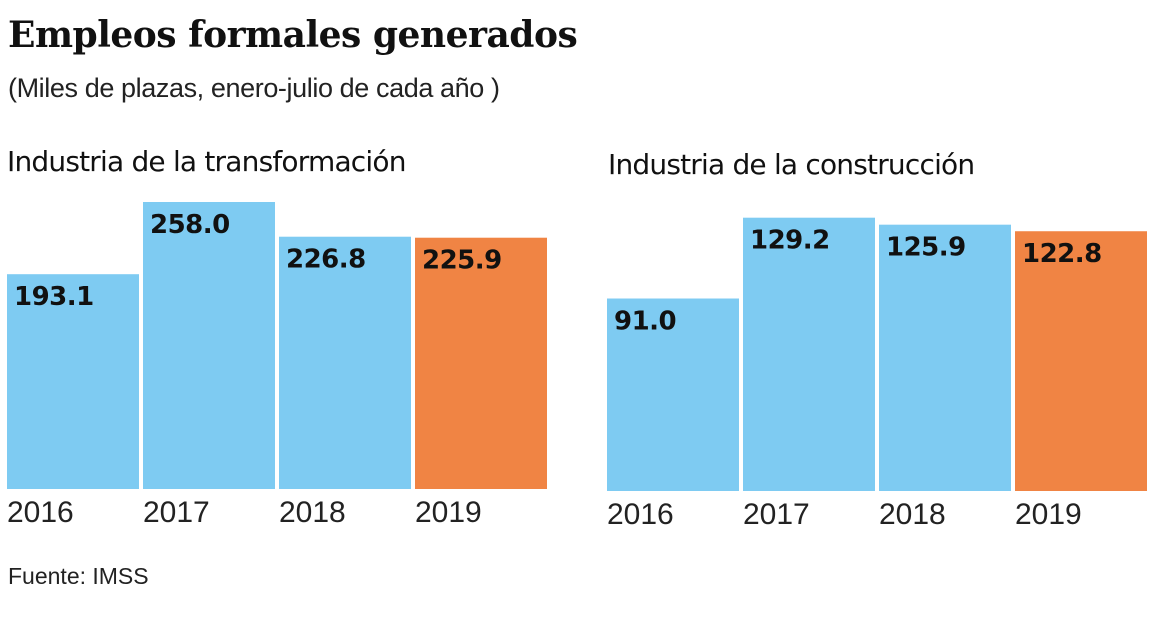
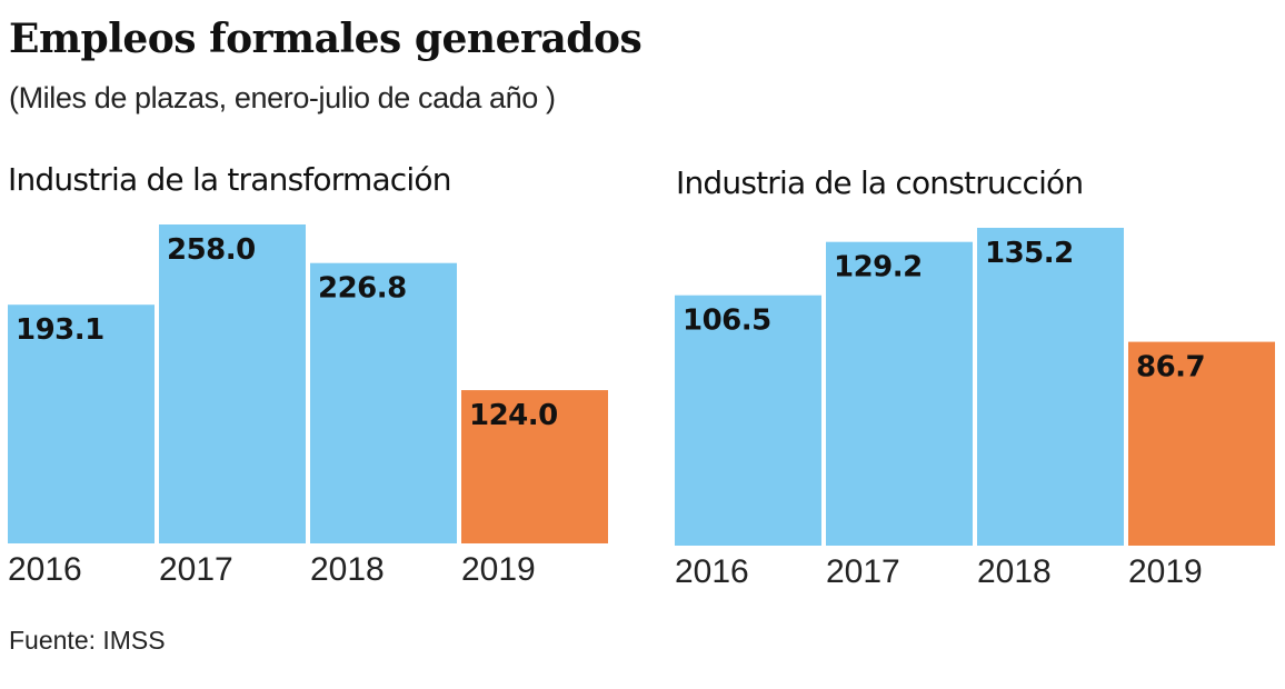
Industria de la transformación/2019: 225.9 -> 124.0
Industria de la construcción/2016: 91.0 -> 106.5
Industria de la construcción/2018: 125.9 -> 135.2
Industria de la construcción/2019: 122.8 -> 86.7
